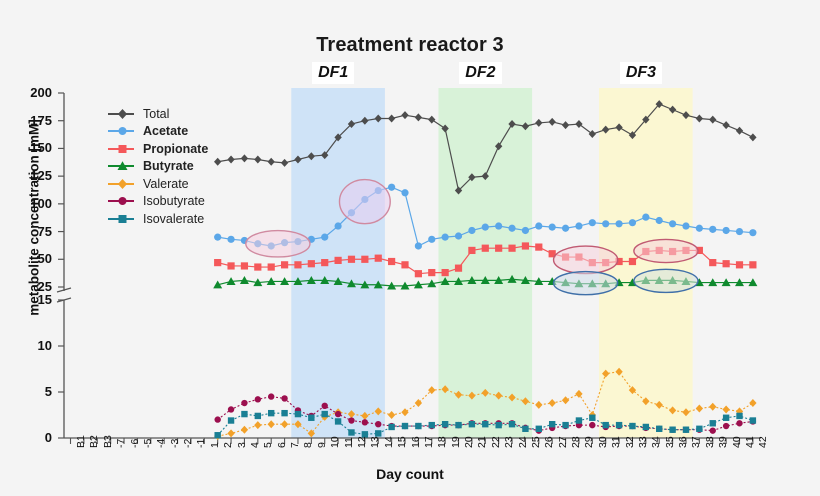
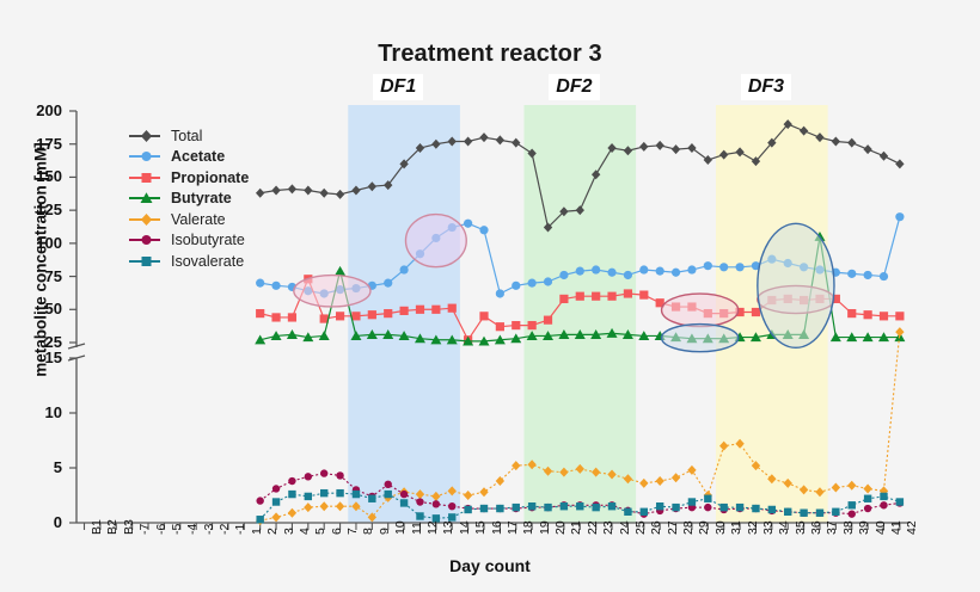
Propionate/5: 43 -> 73
Butyrate/7: 30 -> 79
Propionate/15: 48 -> 27
Butyrate/37: 30 -> 105
Acetate/42: 74 -> 120
Valerate/42: 4 -> 33
